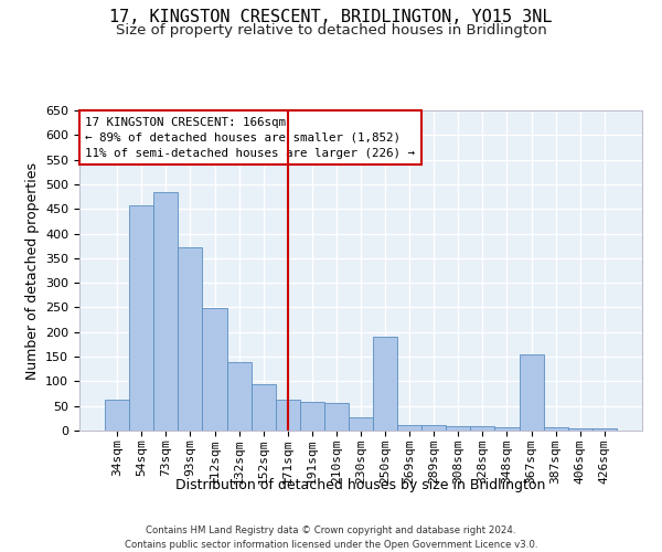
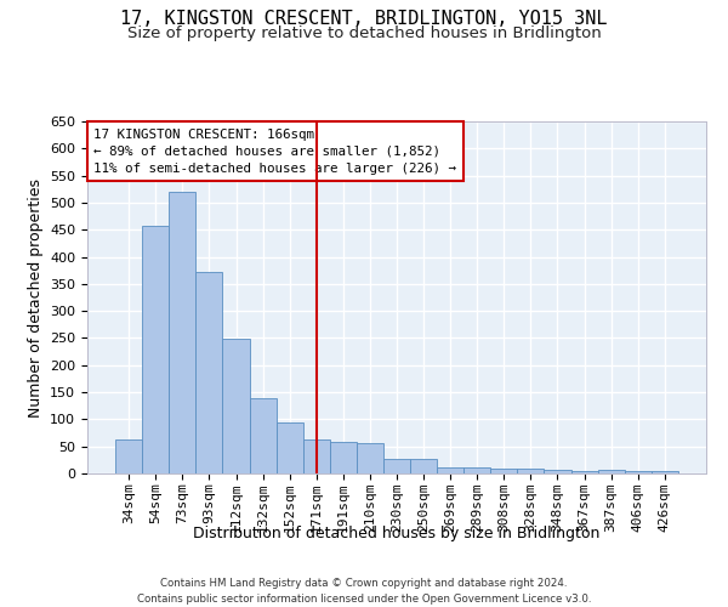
73sqm: 485 -> 520
250sqm: 190 -> 26
367sqm: 155 -> 5
